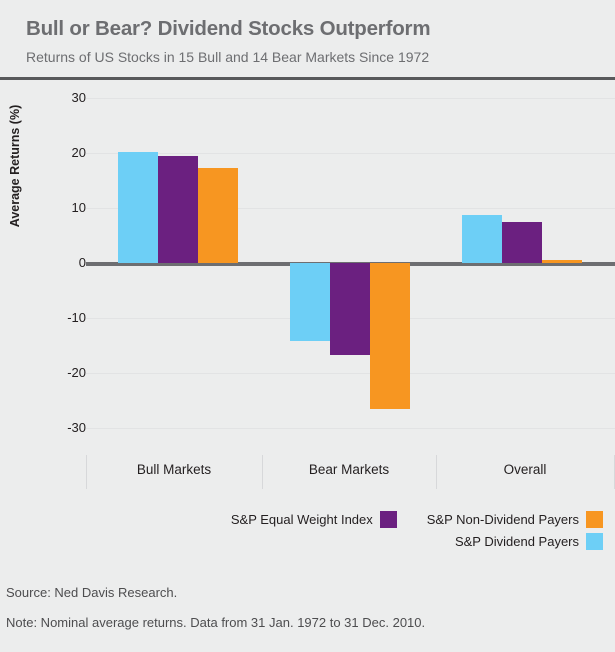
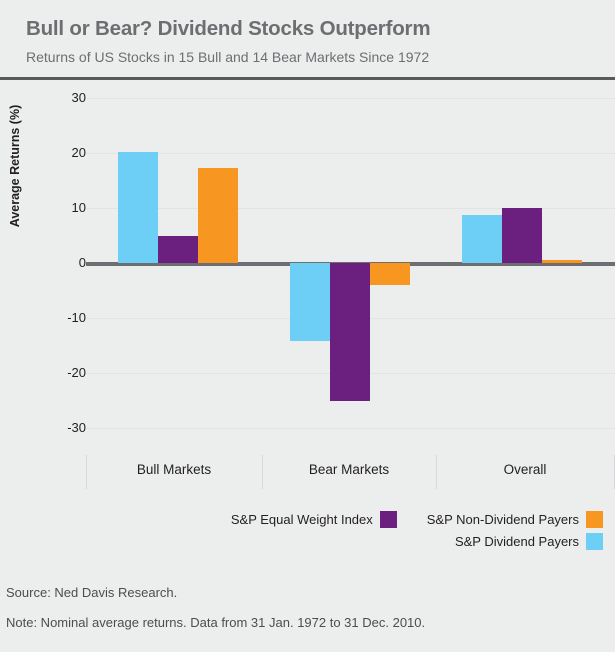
S&P Equal Weight Index/Bull Markets: 19 -> 5
S&P Equal Weight Index/Bear Markets: -17 -> -25
S&P Non-Dividend Payers/Bear Markets: -26 -> -4
S&P Equal Weight Index/Overall: 7 -> 10
